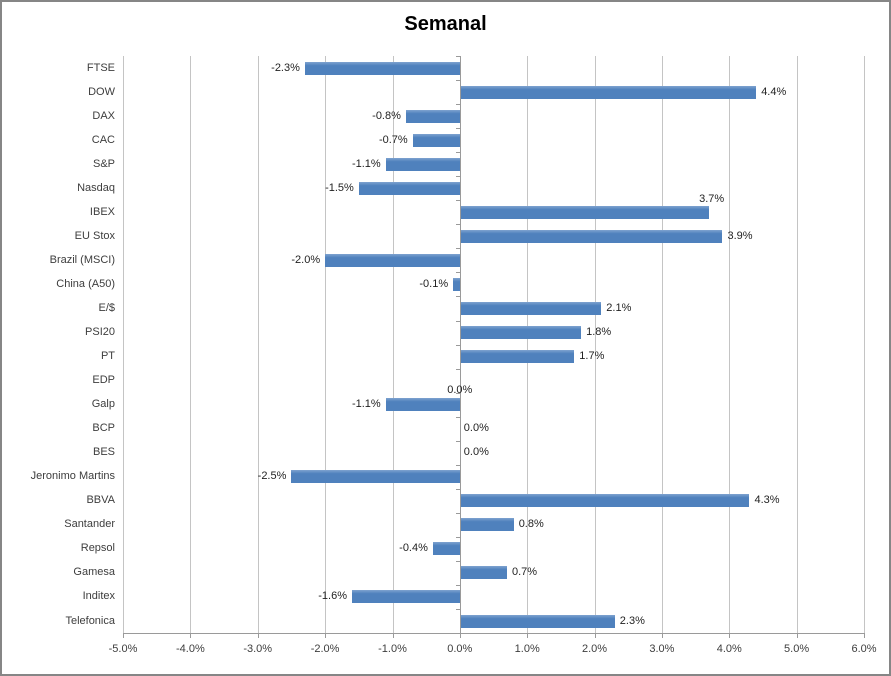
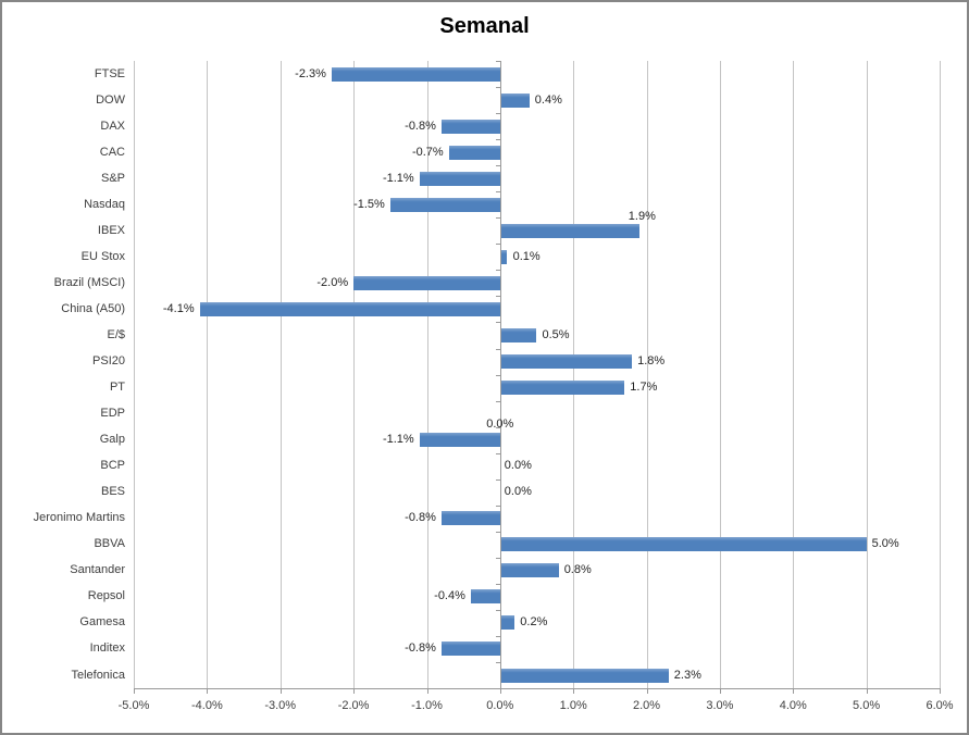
DOW: 4.4% -> 0.4%
IBEX: 3.7% -> 1.9%
EU Stox: 3.9% -> 0.1%
China (A50): -0.1% -> -4.1%
E/$: 2.1% -> 0.5%
Jeronimo Martins: -2.5% -> -0.8%
BBVA: 4.3% -> 5.0%
Gamesa: 0.7% -> 0.2%
Inditex: -1.6% -> -0.8%
